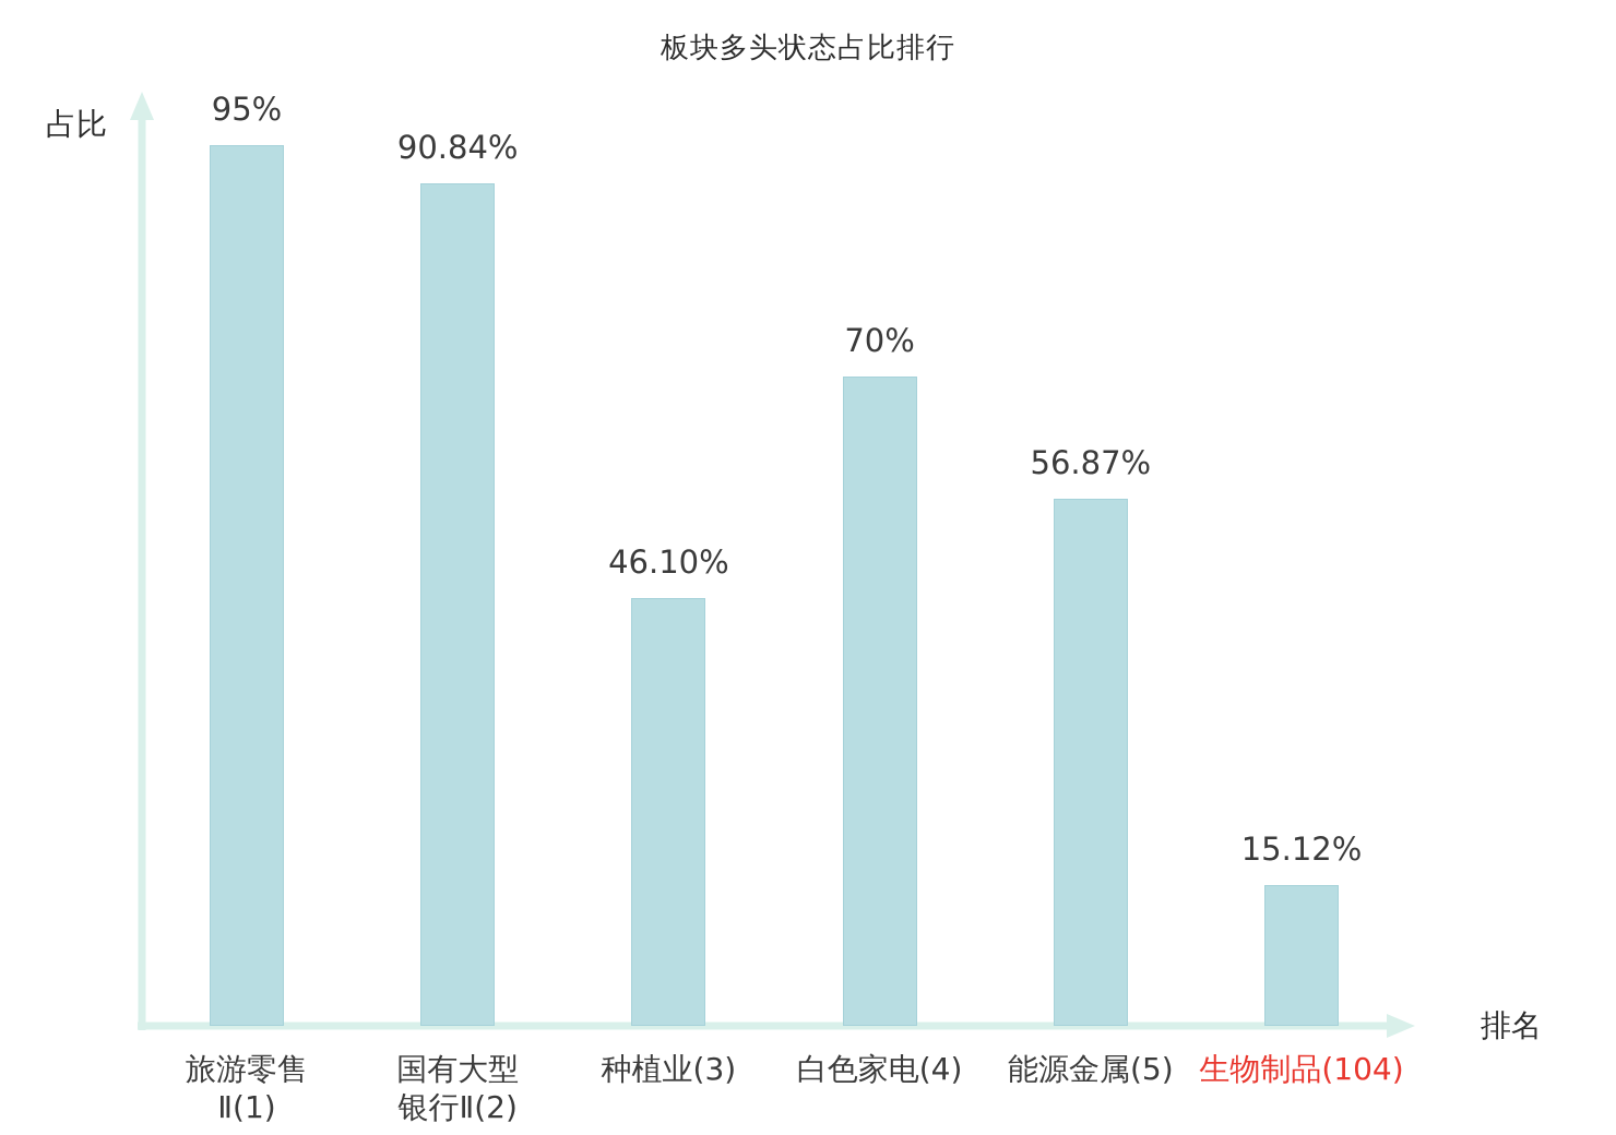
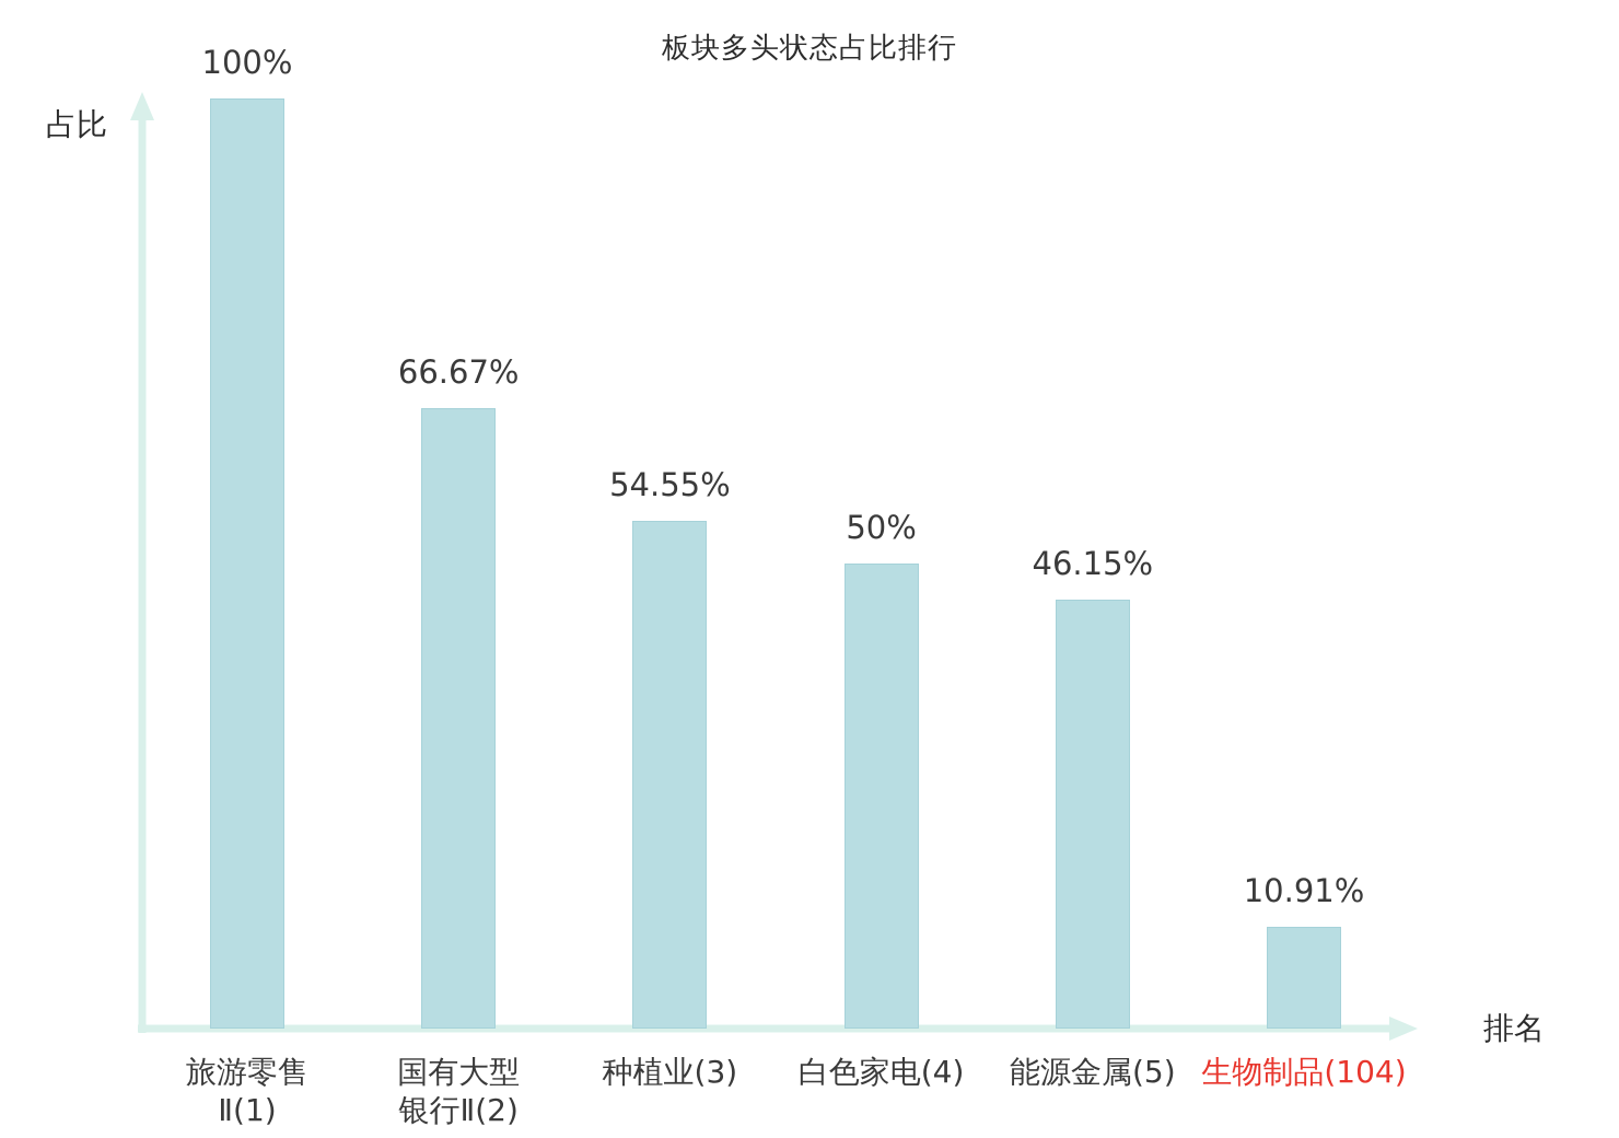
旅游零售 Ⅱ(1): 95% -> 100%
国有大型 银行Ⅱ(2): 90.84% -> 66.67%
种植业(3): 46.10% -> 54.55%
白色家电(4): 70% -> 50%
能源金属(5): 56.87% -> 46.15%
生物制品(104): 15.12% -> 10.91%
